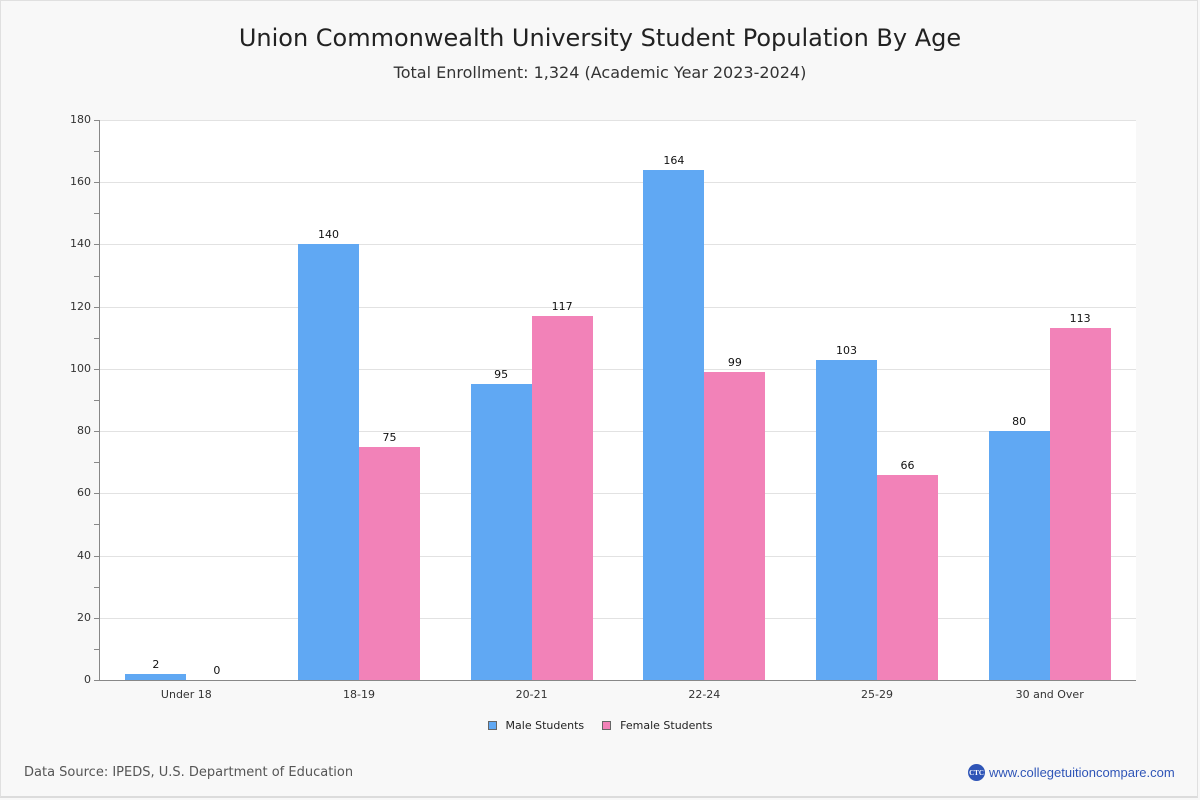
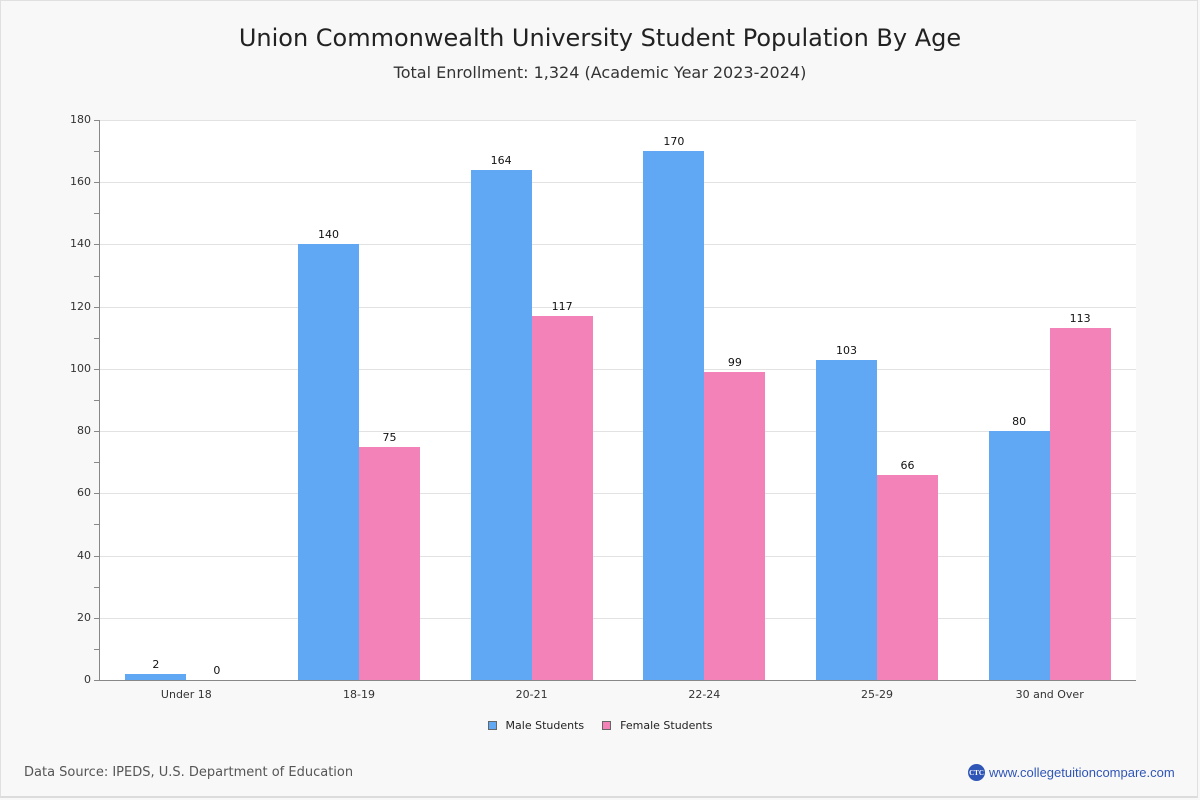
Male Students/20-21: 95 -> 164
Male Students/22-24: 164 -> 170
